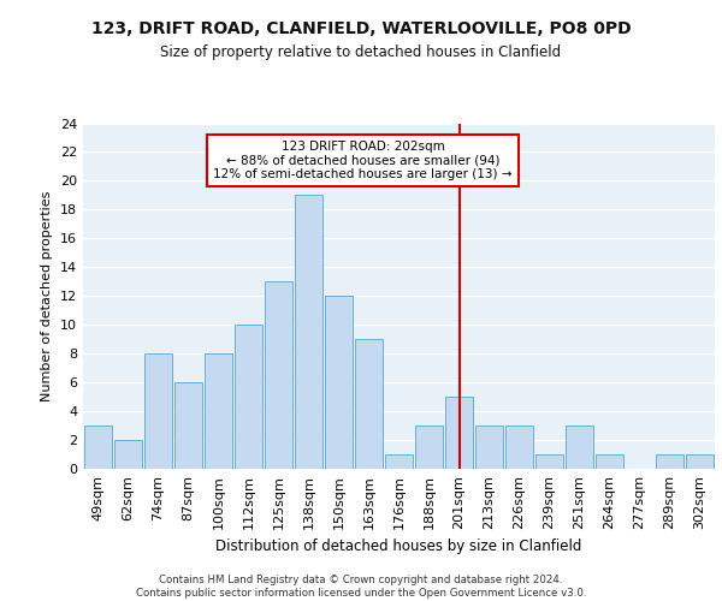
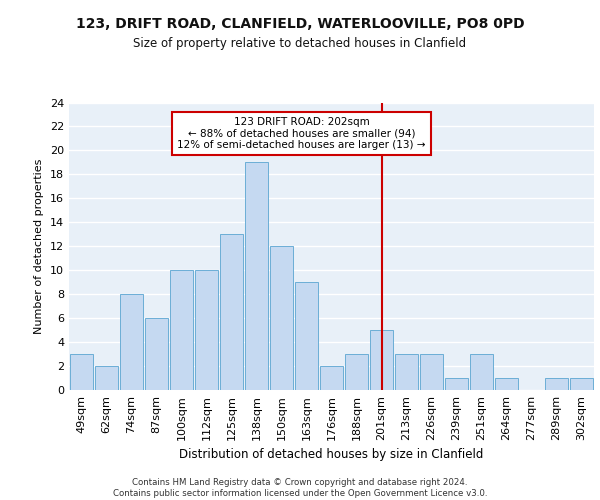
100sqm: 8 -> 10
176sqm: 1 -> 2
